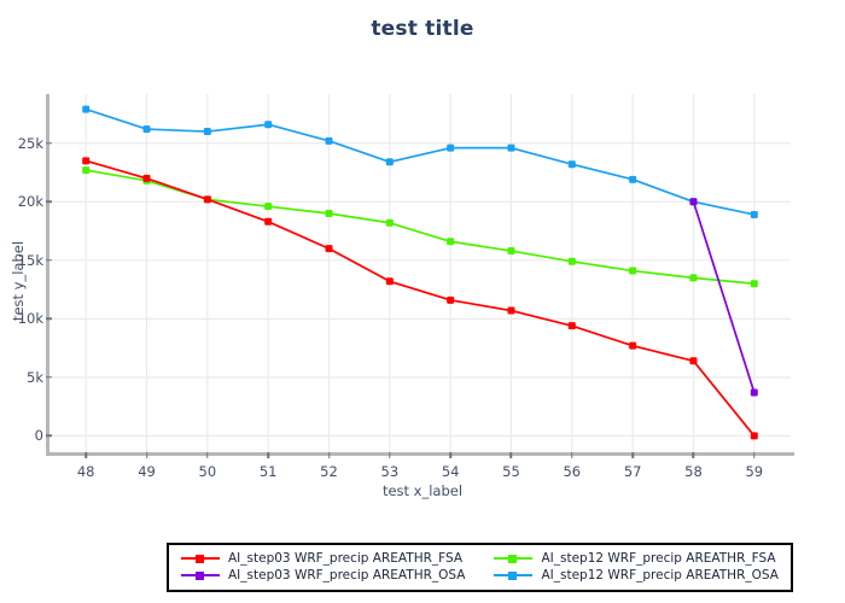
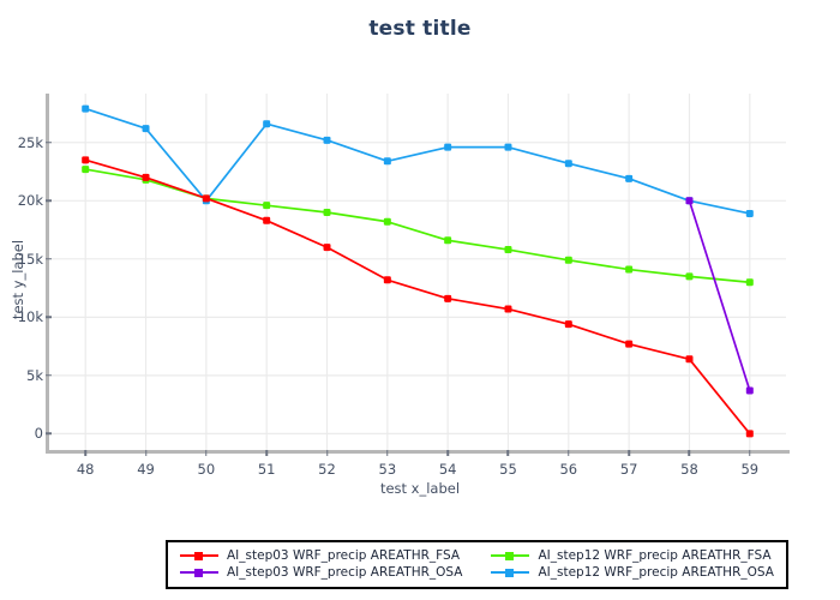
AI_step12 WRF_precip AREATHR_OSA/50: 26k -> 20k
